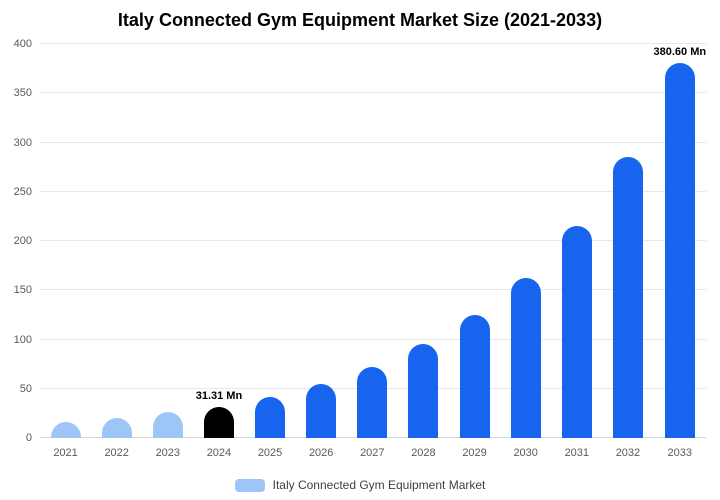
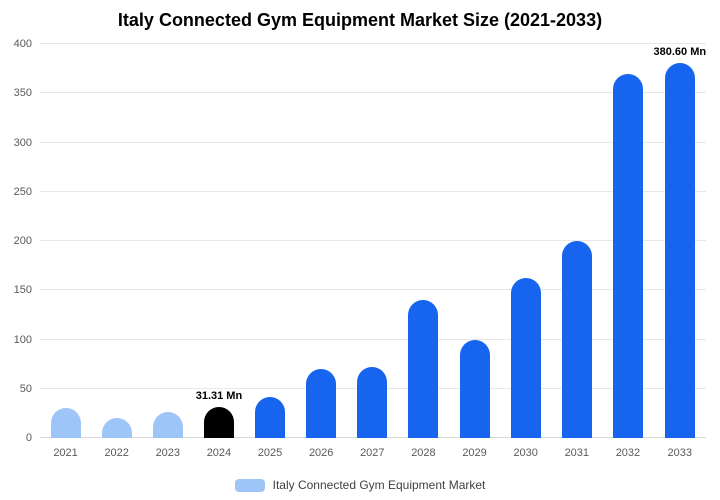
2021: 20 -> 30
2026: 50 -> 70
2028: 100 -> 140
2029: 120 -> 100
2031: 220 -> 200
2032: 280 -> 370
